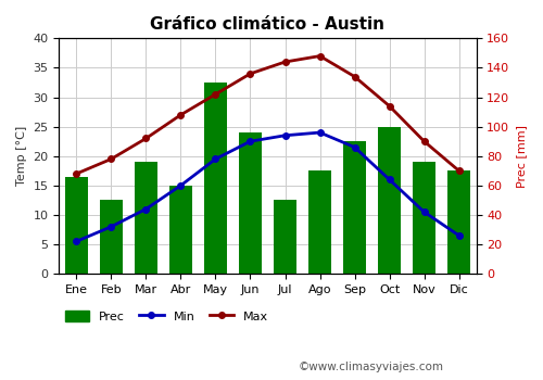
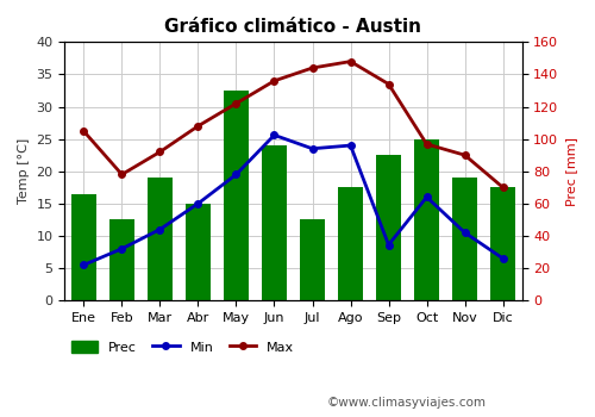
Max/Ene: 17.0 -> 26.2
Min/Jun: 22.5 -> 25.6
Min/Sep: 21.5 -> 8.6
Max/Oct: 28.5 -> 24.2
